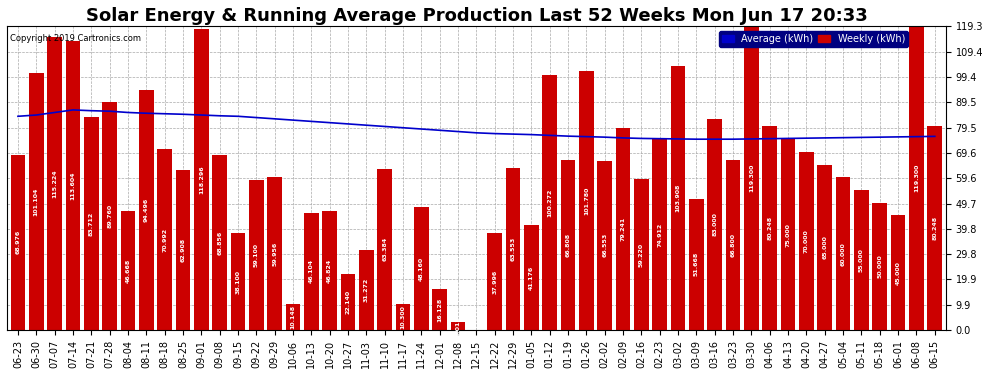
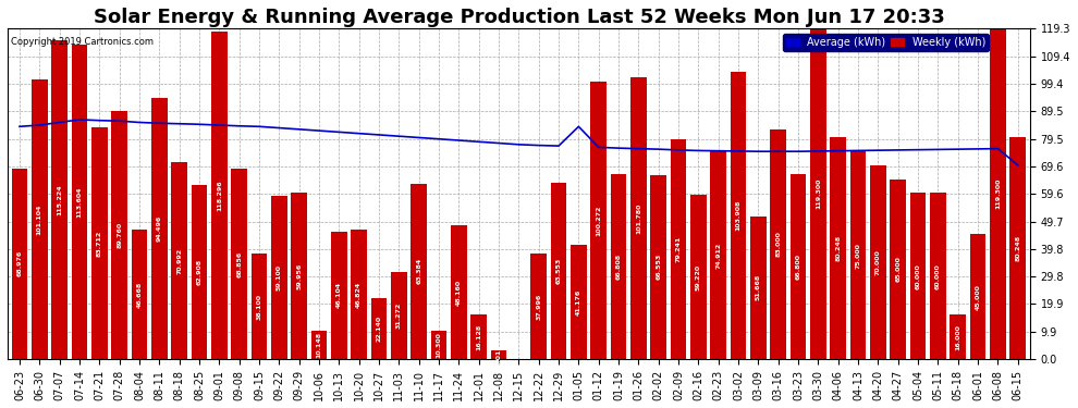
Average (kWh)/01-05: 76.8 -> 84.0
Weekly (kWh)/05-11: 55.0 -> 60.0
Weekly (kWh)/05-18: 50.0 -> 16.0
Average (kWh)/06-15: 76.1 -> 70.0
